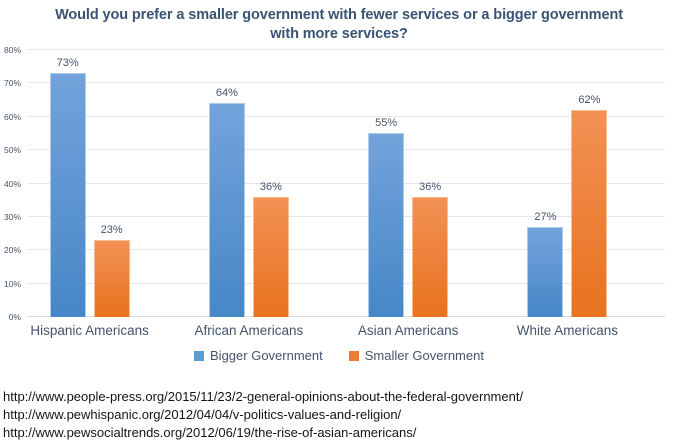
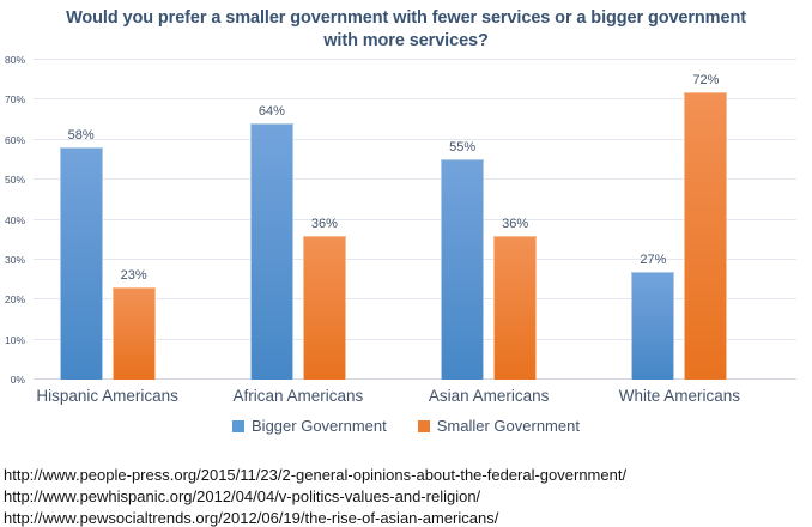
Bigger Government/Hispanic Americans: 73% -> 58%
Smaller Government/White Americans: 62% -> 72%
